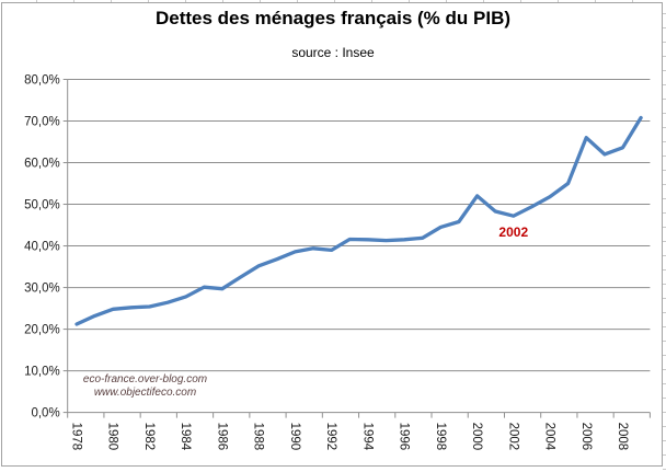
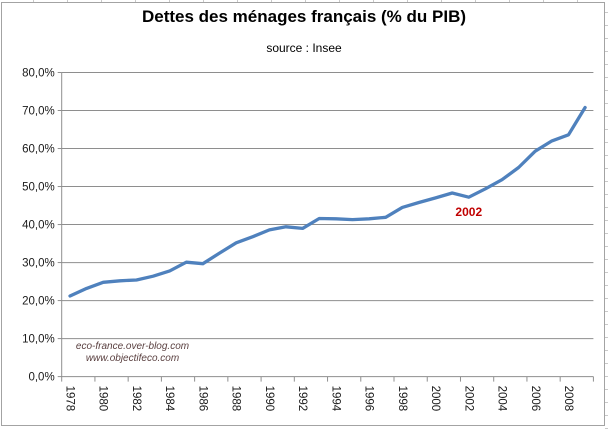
2000: 52% -> 47%
2006: 66% -> 59%
